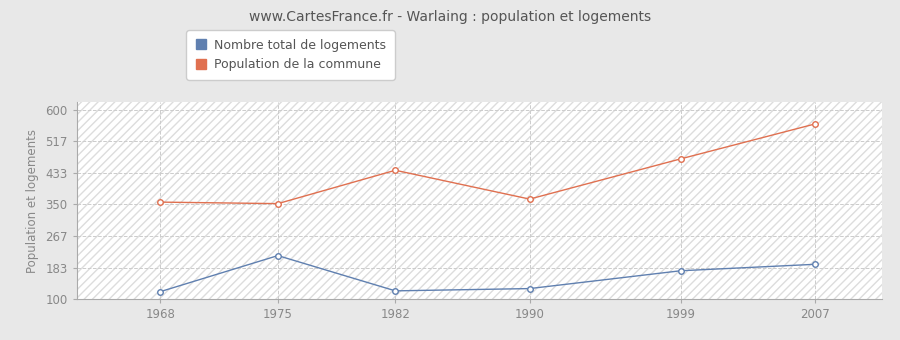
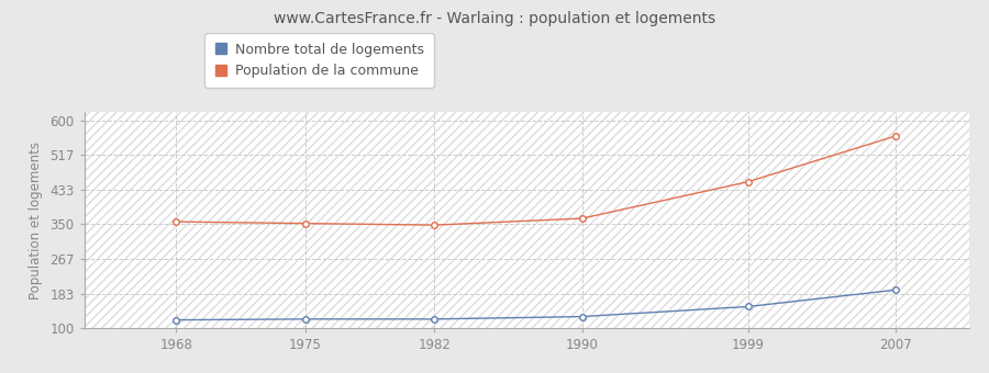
Nombre total de logements/1975: 215 -> 122
Population de la commune/1982: 440 -> 348
Nombre total de logements/1999: 175 -> 152
Population de la commune/1999: 470 -> 452
